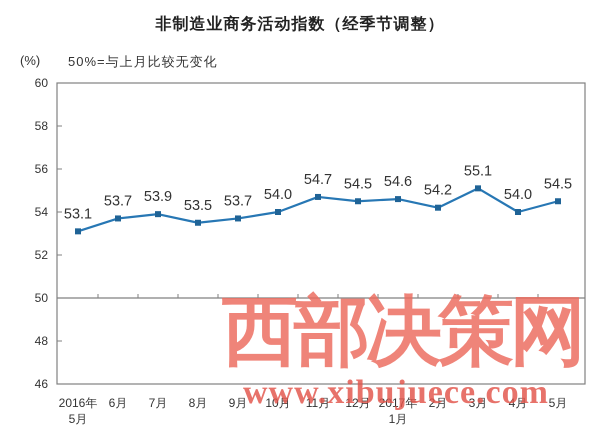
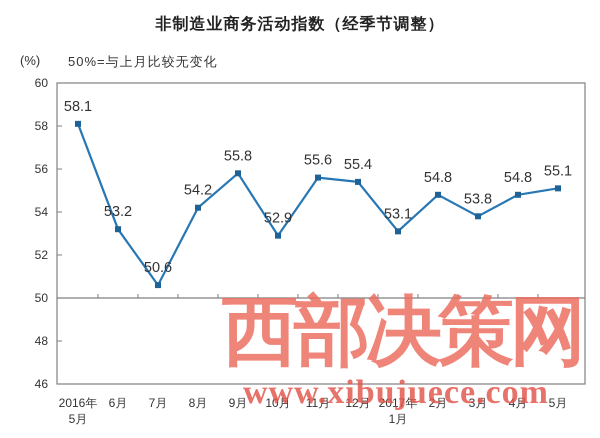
2016年 5月: 53.1 -> 58.1
6月: 53.7 -> 53.2
7月: 53.9 -> 50.6
8月: 53.5 -> 54.2
9月: 53.7 -> 55.8
10月: 54.0 -> 52.9
11月: 54.7 -> 55.6
12月: 54.5 -> 55.4
2017年 1月: 54.6 -> 53.1
2月: 54.2 -> 54.8
3月: 55.1 -> 53.8
4月: 54.0 -> 54.8
5月: 54.5 -> 55.1
